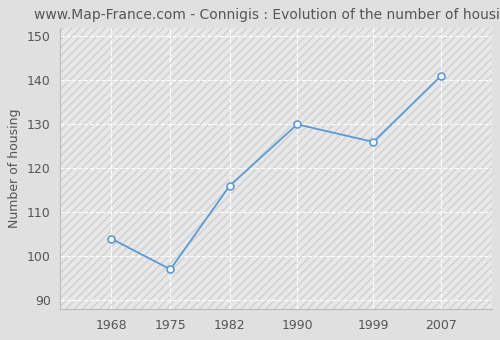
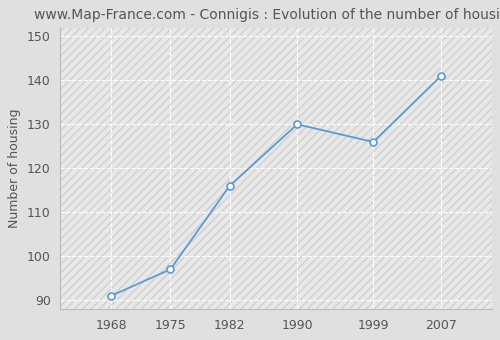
1968: 104 -> 91
